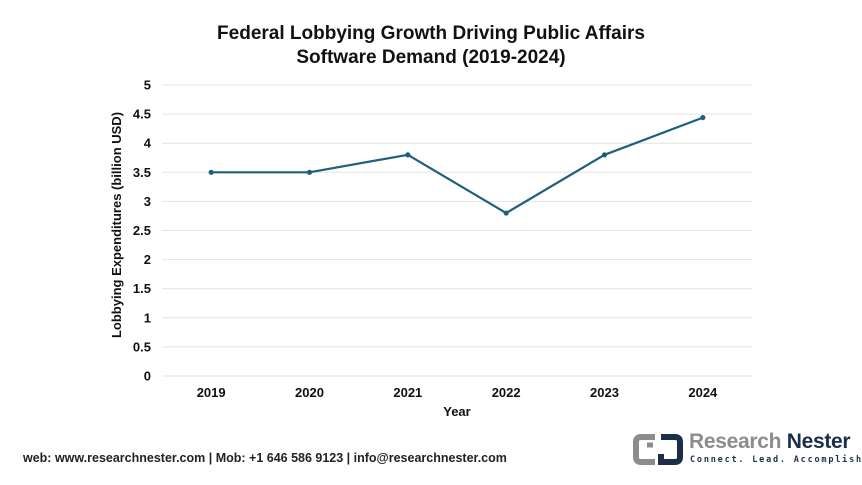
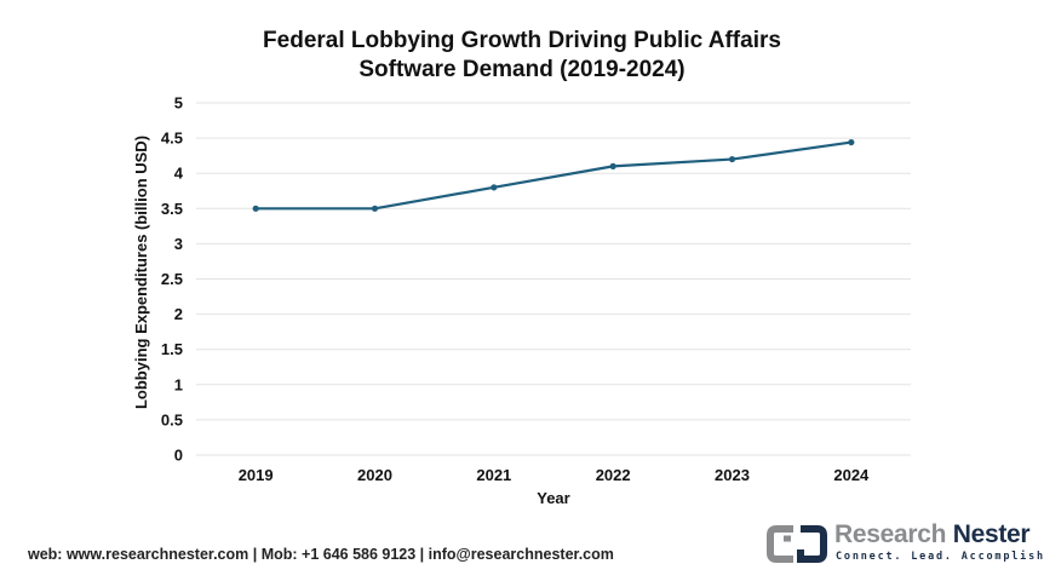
2022: 2.8 -> 4.1
2023: 3.8 -> 4.2
